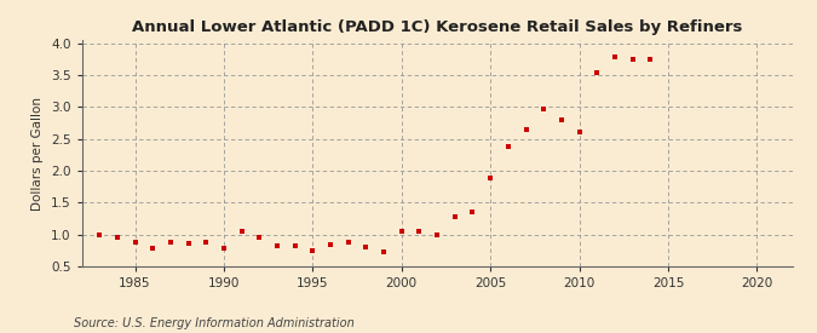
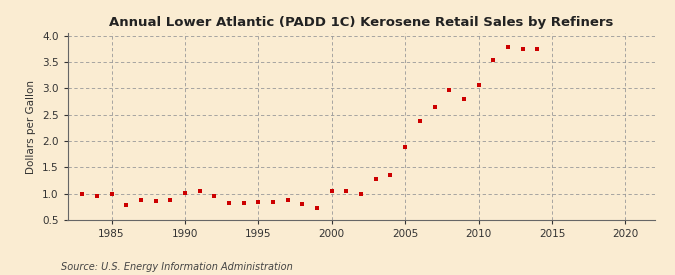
1985: 0.88 -> 1.00
1990: 0.78 -> 1.02
1995: 0.74 -> 0.85
2010: 2.60 -> 3.07
